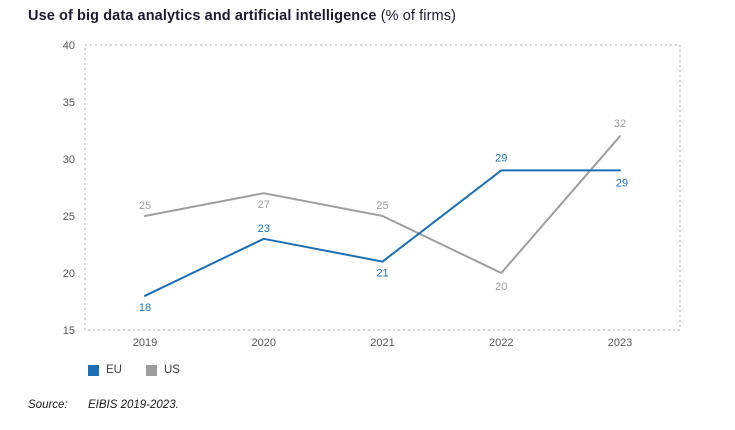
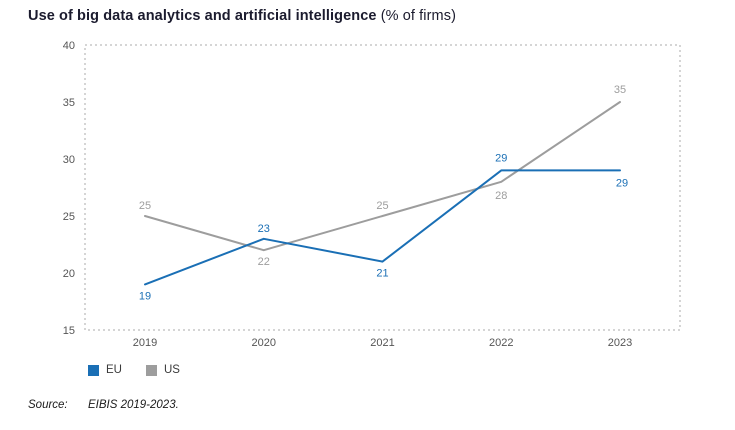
EU/2019: 18 -> 19
US/2020: 27 -> 22
US/2022: 20 -> 28
US/2023: 32 -> 35
